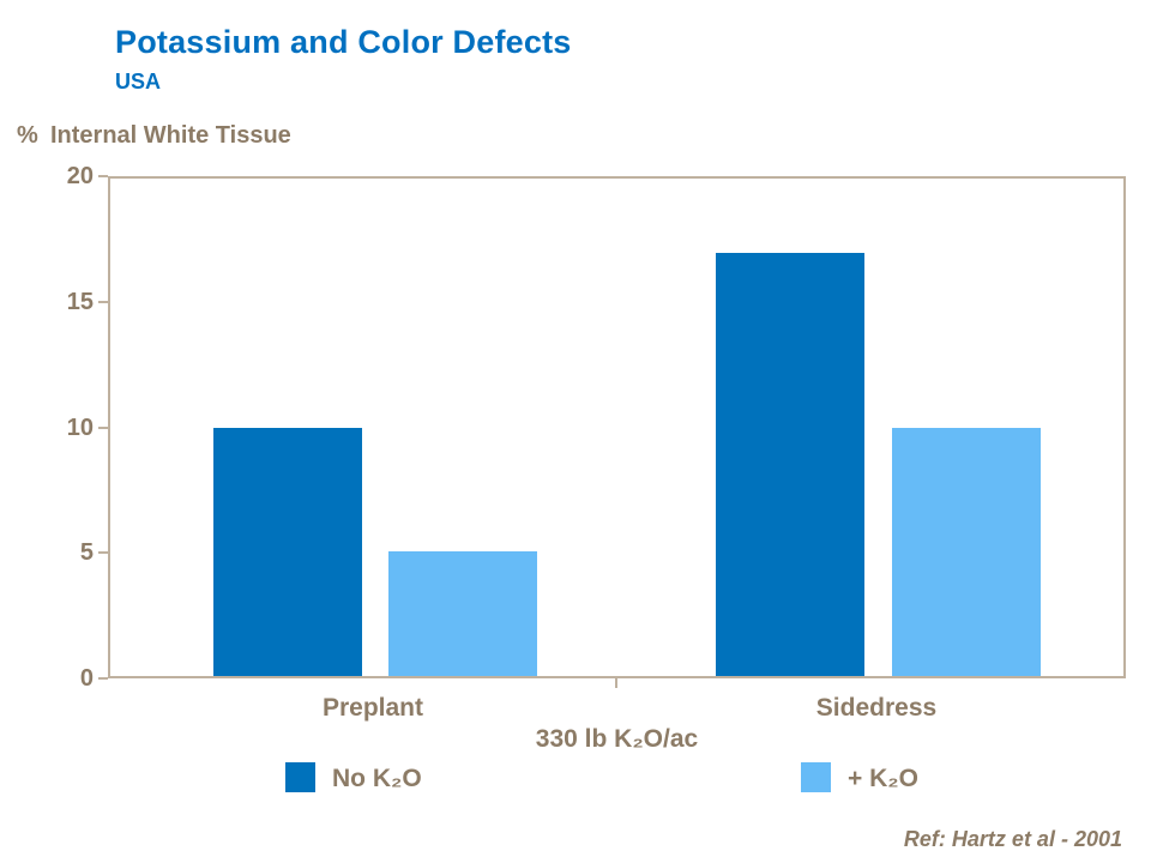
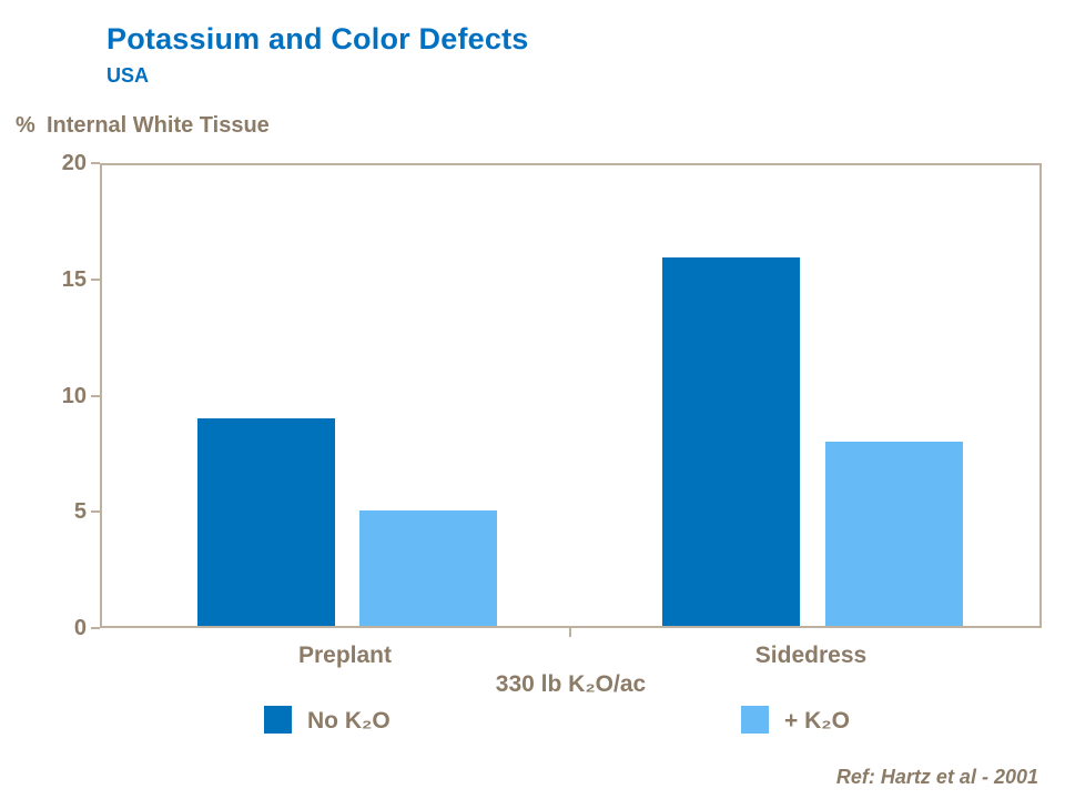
No K₂O/Preplant: 10 -> 9
No K₂O/Sidedress: 17 -> 16
+ K₂O/Sidedress: 10 -> 8
